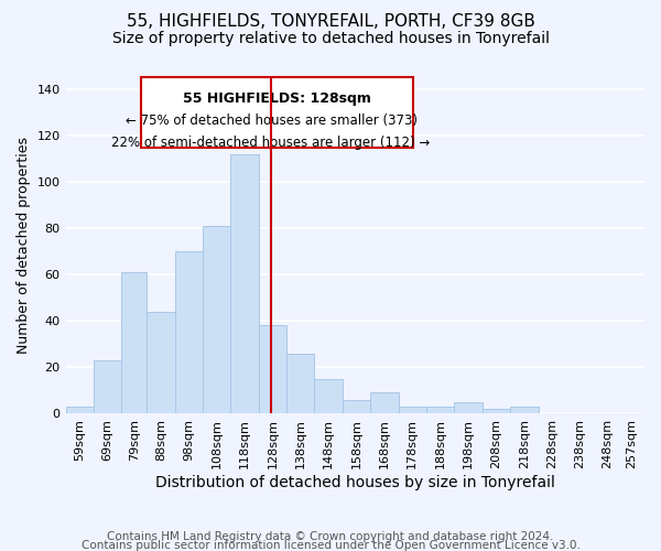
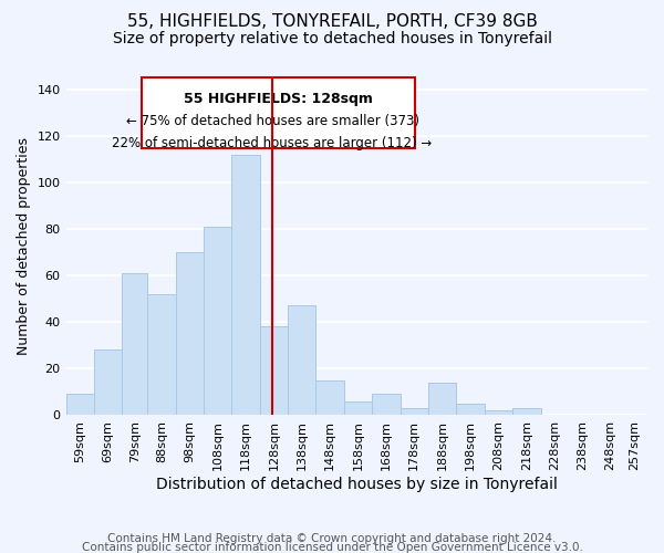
59sqm: 3 -> 9
69sqm: 23 -> 28
88sqm: 44 -> 52
138sqm: 26 -> 47
188sqm: 3 -> 14
